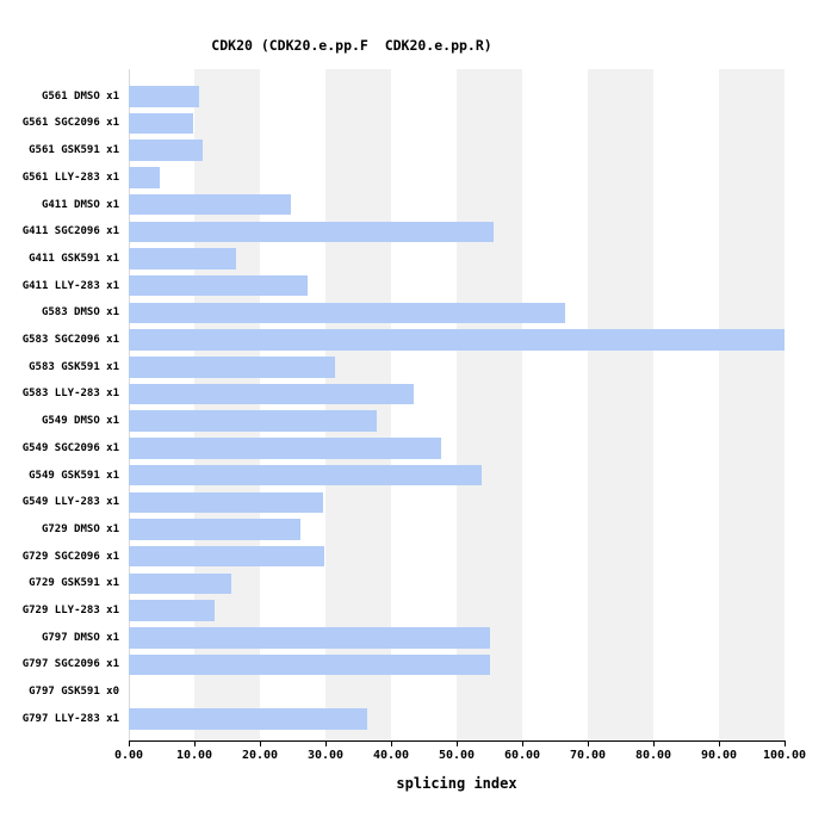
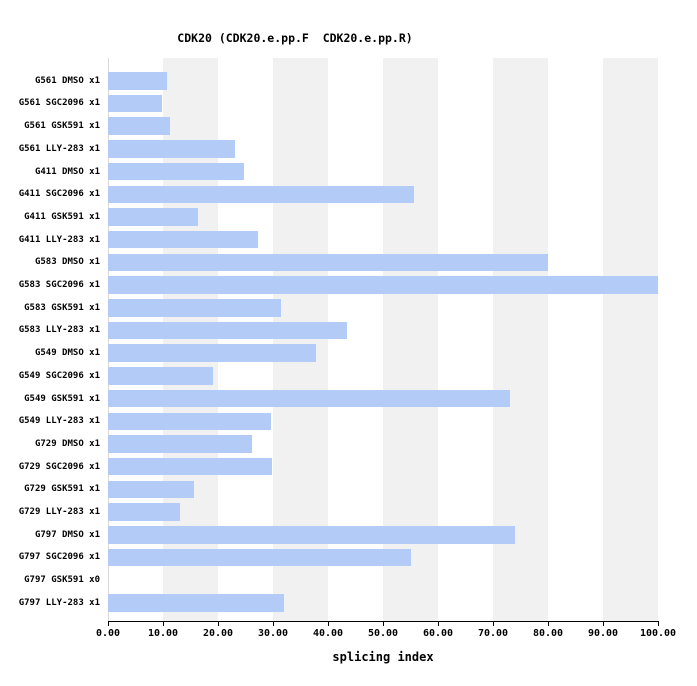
G561 LLY-283 x1: 5 -> 23
G583 DMSO x1: 67 -> 80
G549 SGC2096 x1: 48 -> 19
G549 GSK591 x1: 54 -> 73
G797 DMSO x1: 55 -> 74
G797 LLY-283 x1: 36 -> 32
